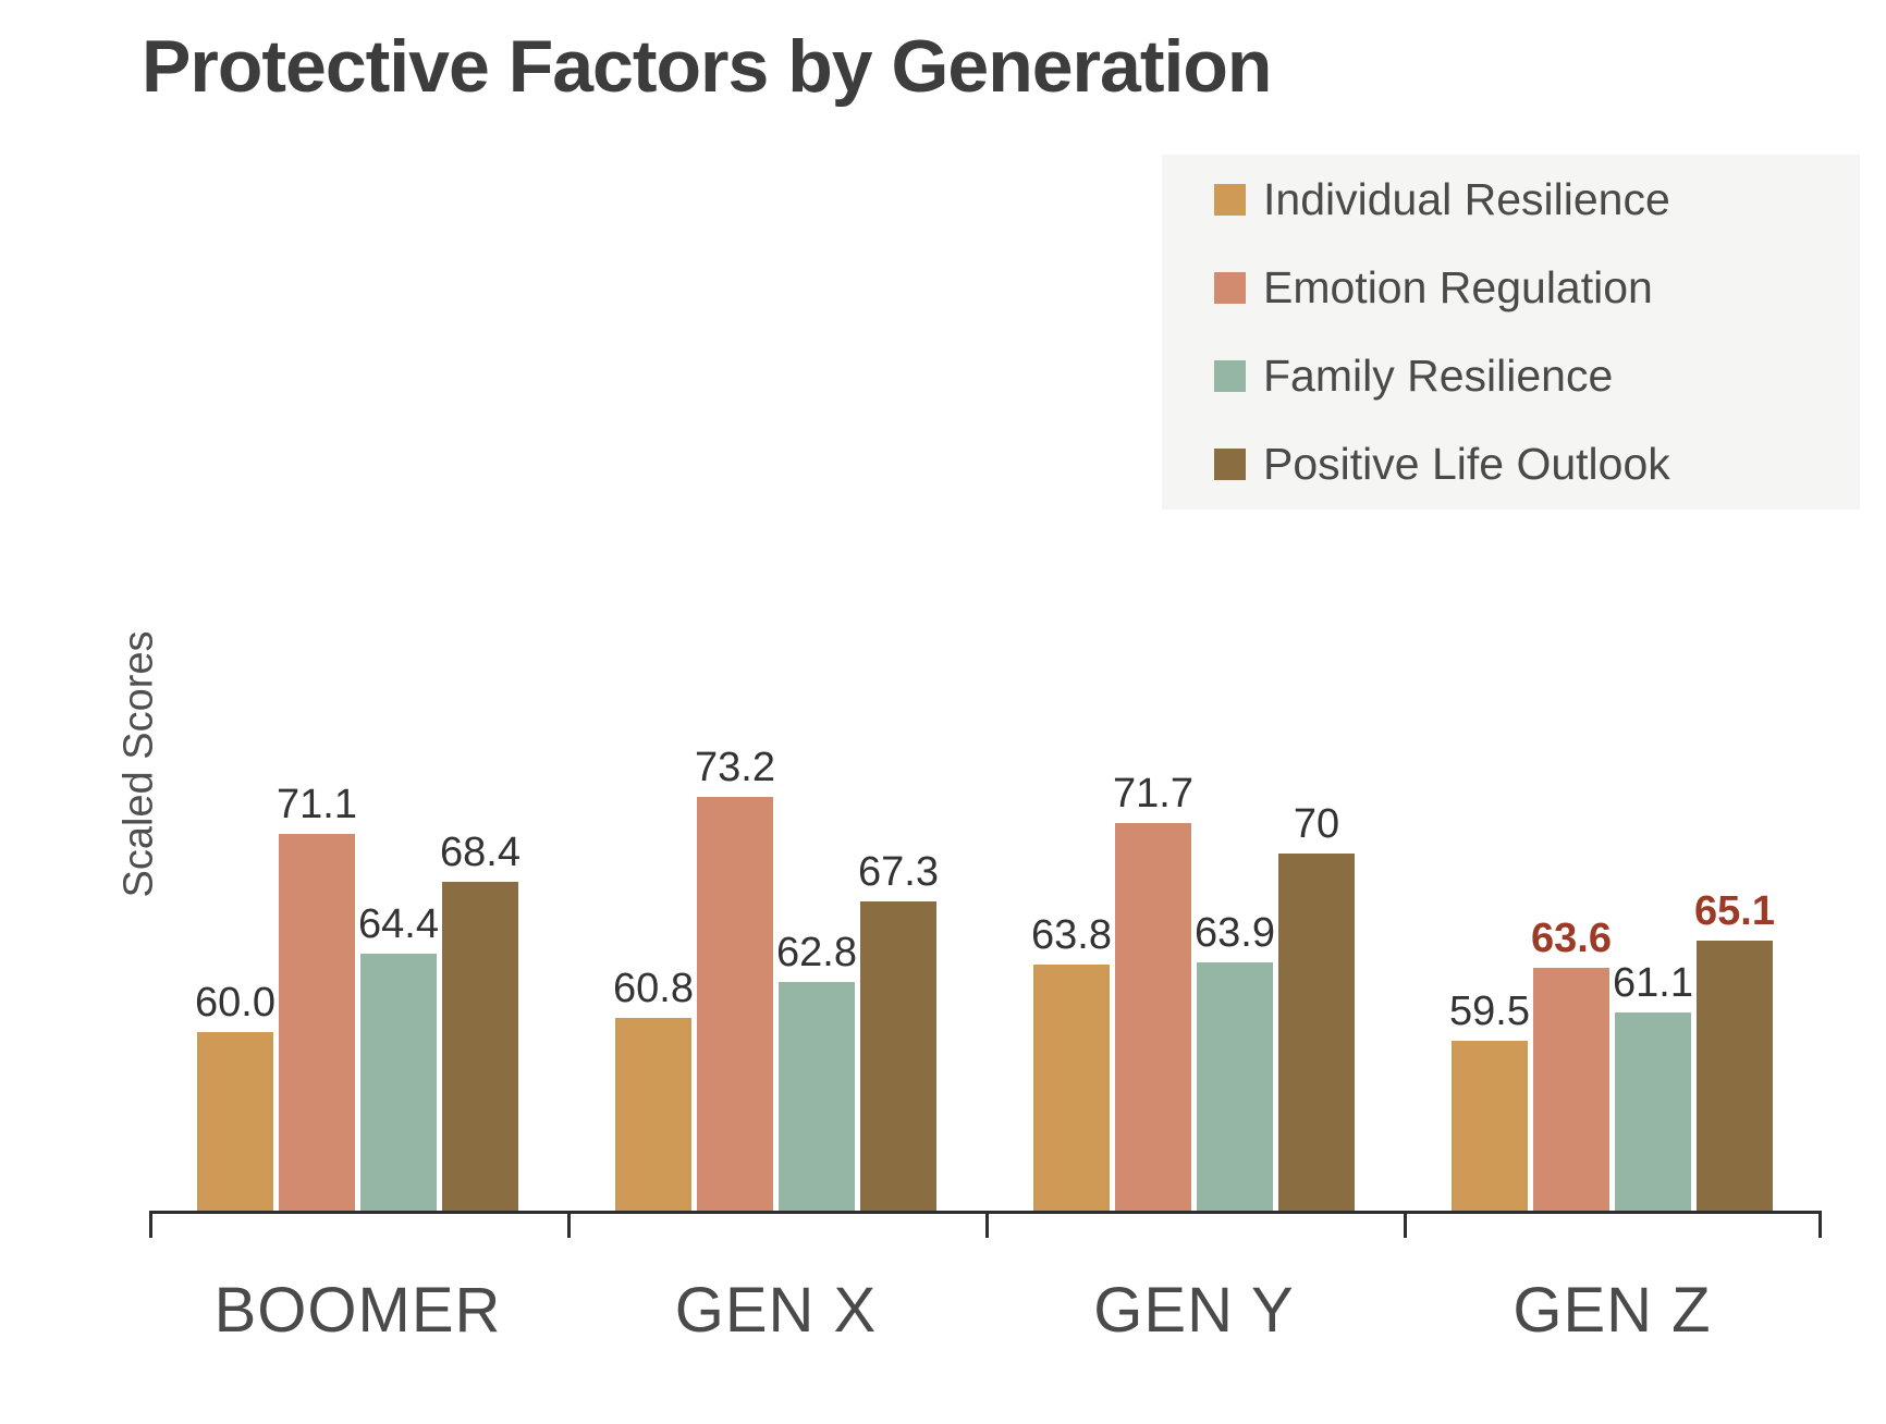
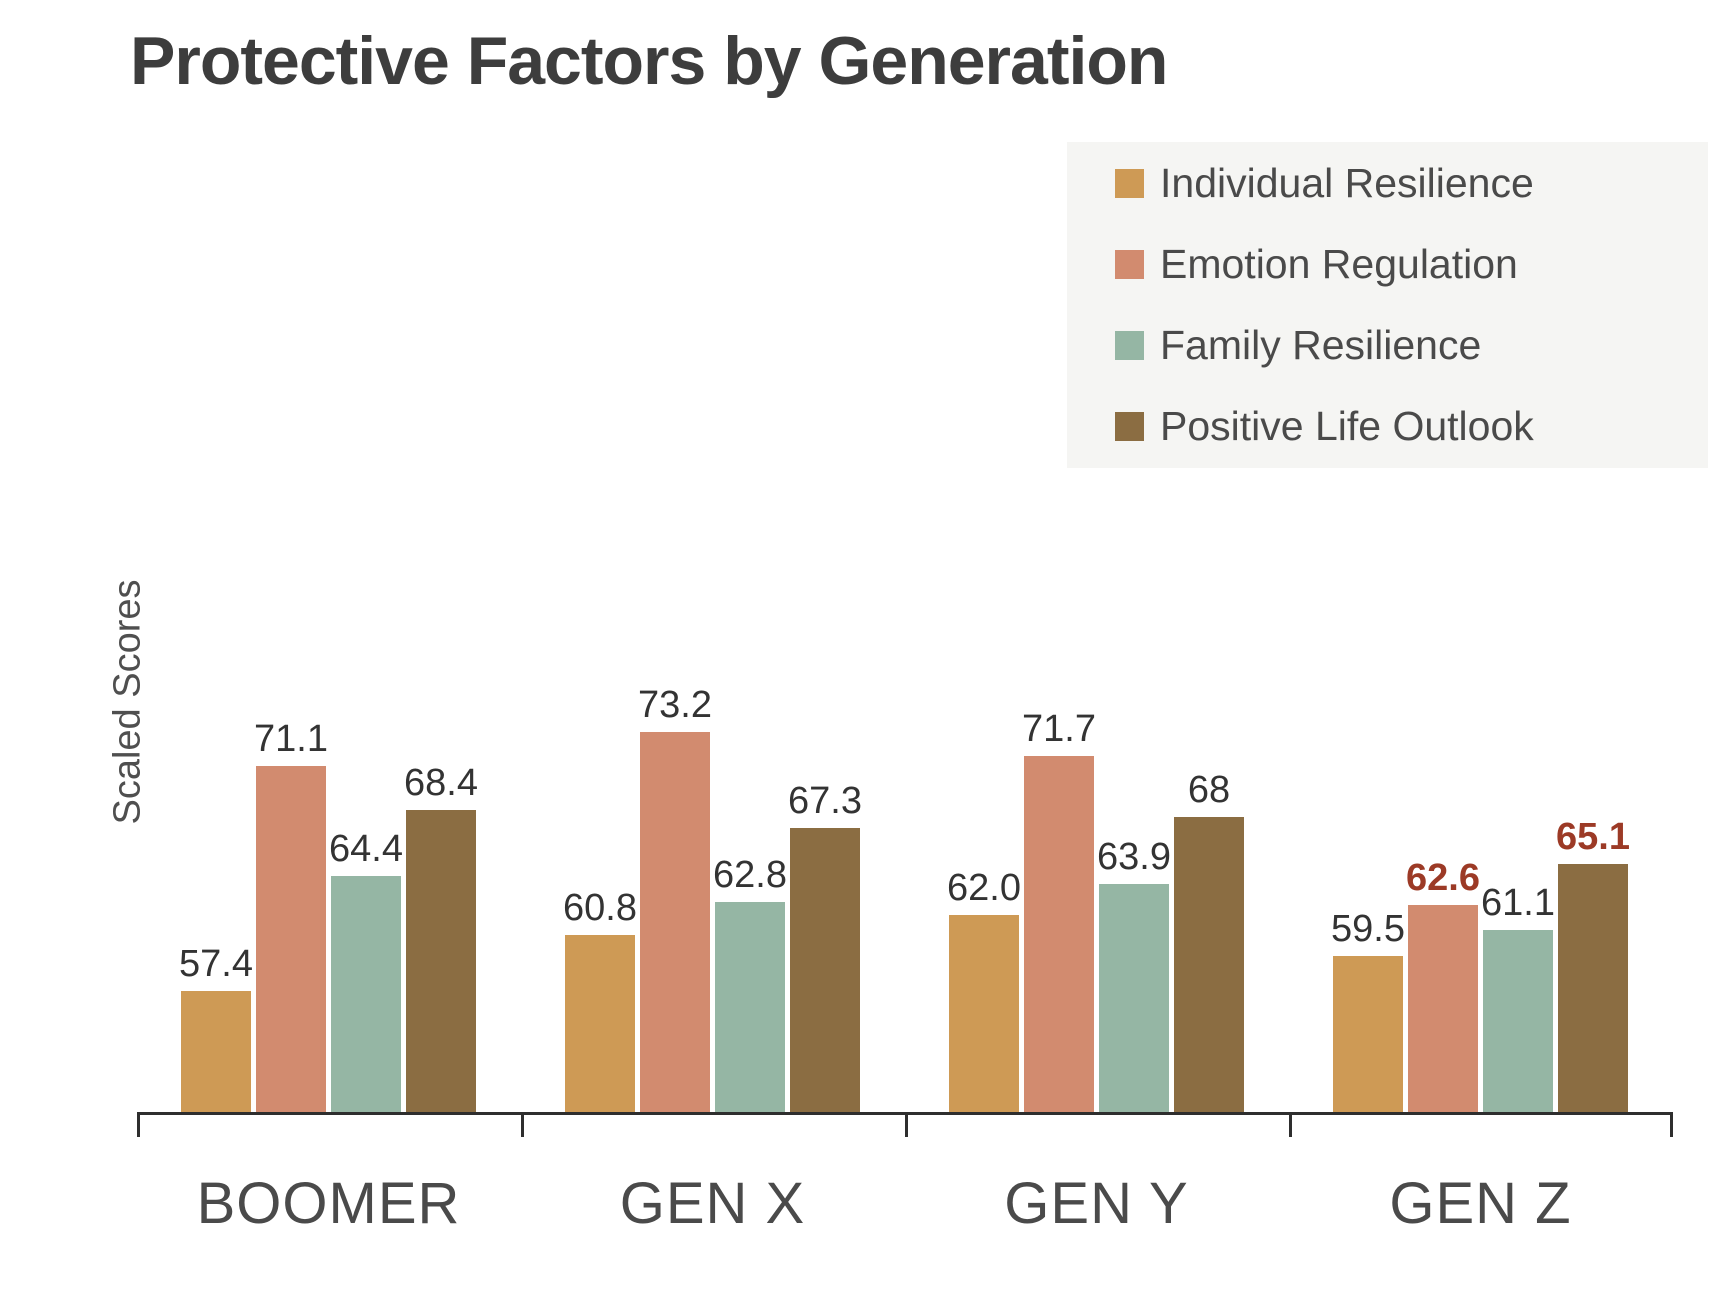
Individual Resilience/BOOMER: 60.0 -> 57.4
Individual Resilience/GEN Y: 63.8 -> 62.0
Positive Life Outlook/GEN Y: 70 -> 68
Emotion Regulation/GEN Z: 63.6 -> 62.6
